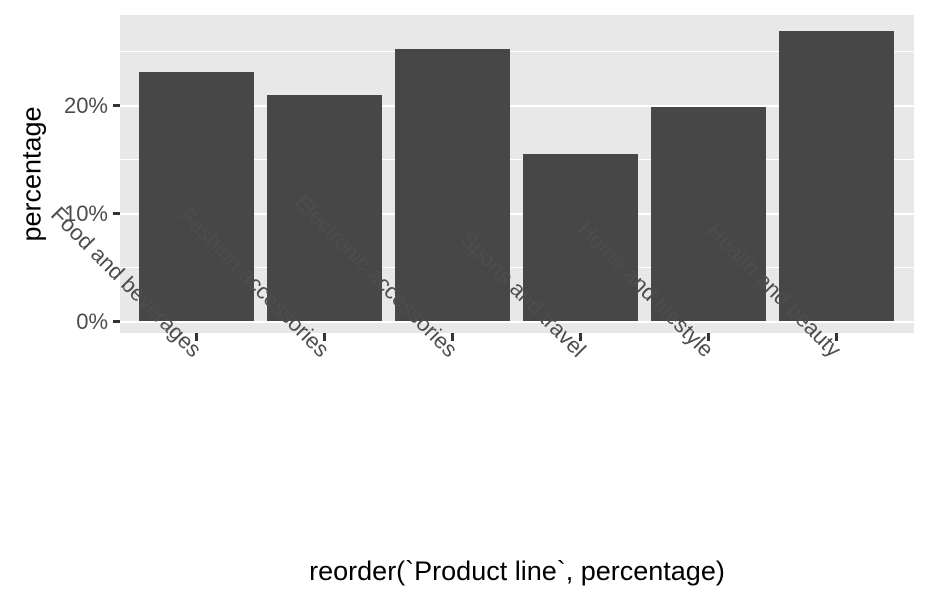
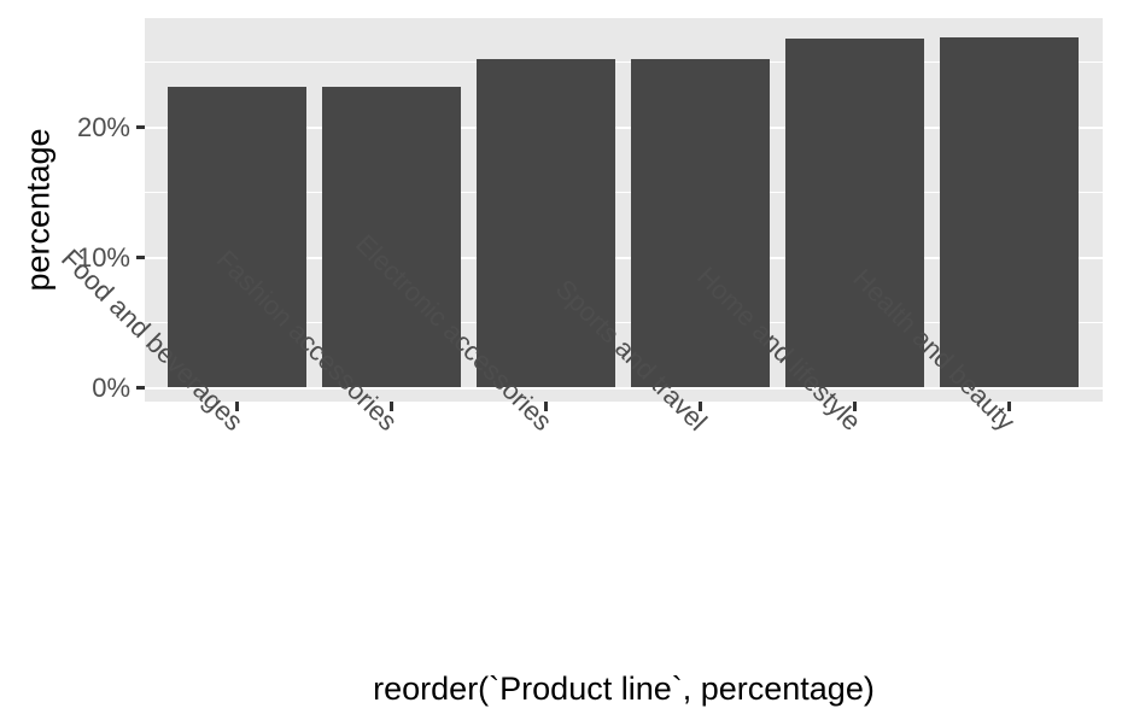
Fashion accessories: 21.0% -> 23.1%
Sports and travel: 15.5% -> 25.2%
Home and lifestyle: 19.9% -> 26.8%
